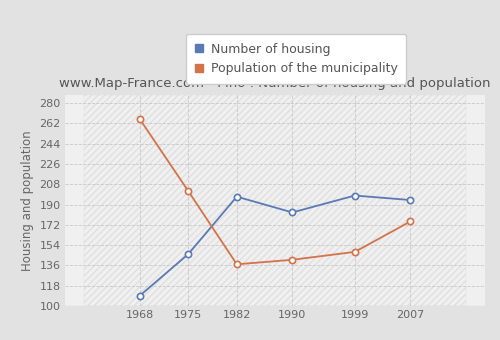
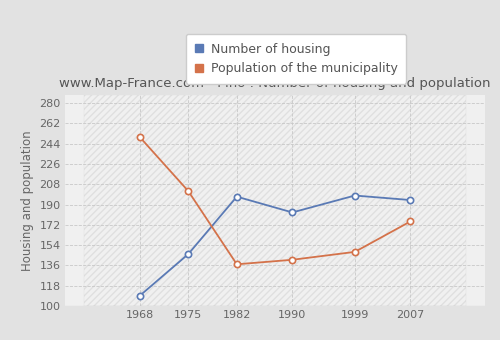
Population of the municipality/1968: 266 -> 250
